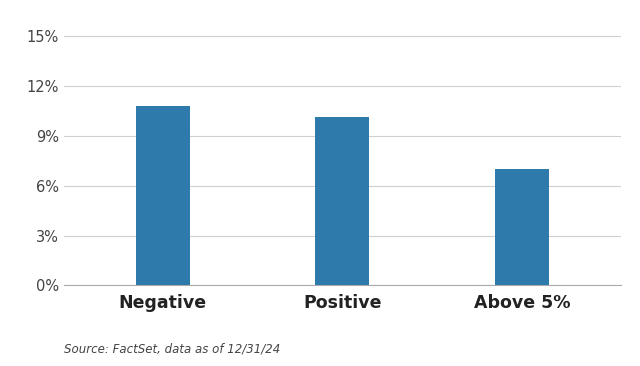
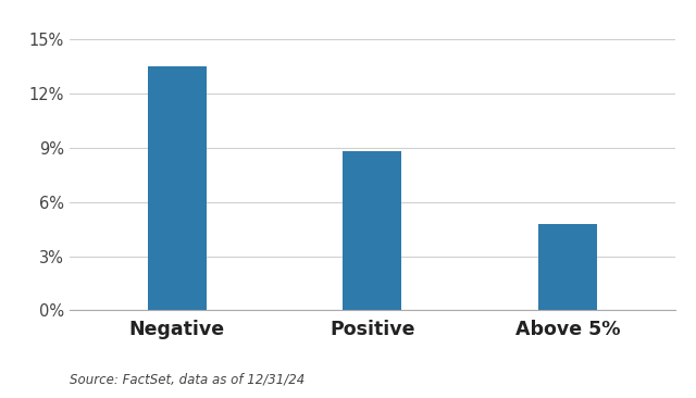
Negative: 10.8% -> 13.5%
Positive: 10.1% -> 8.8%
Above 5%: 7.0% -> 4.8%
